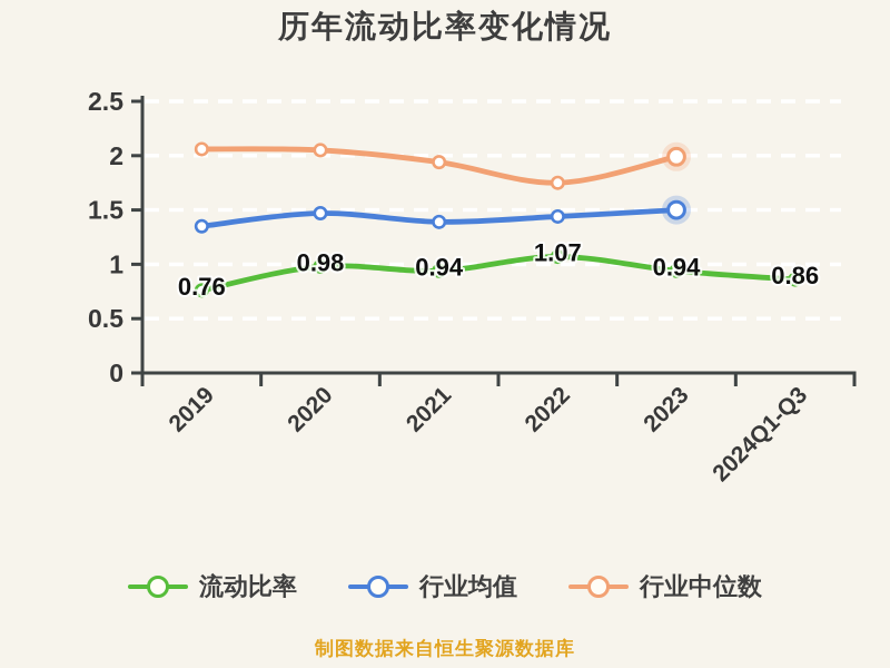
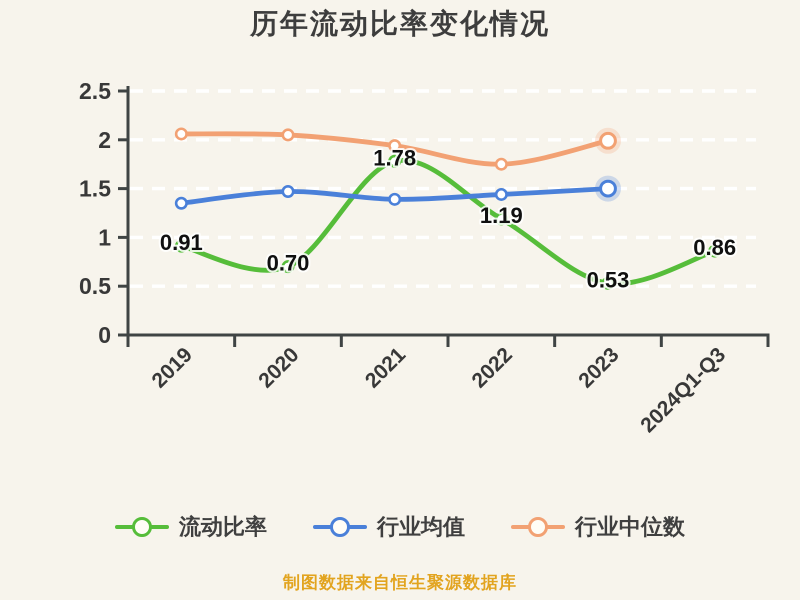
流动比率/2019: 0.76 -> 0.91
流动比率/2020: 0.98 -> 0.70
流动比率/2021: 0.94 -> 1.78
流动比率/2022: 1.07 -> 1.19
流动比率/2023: 0.94 -> 0.53
